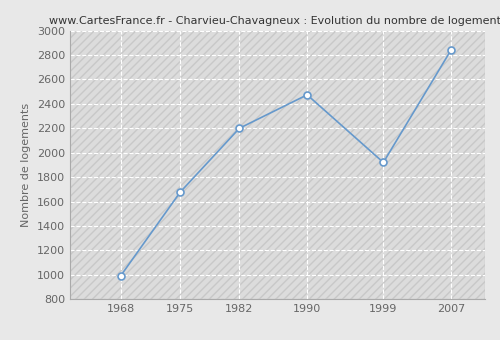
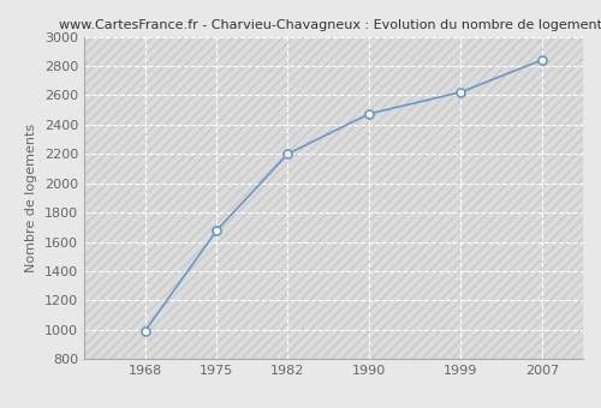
1999: 1920 -> 2620
